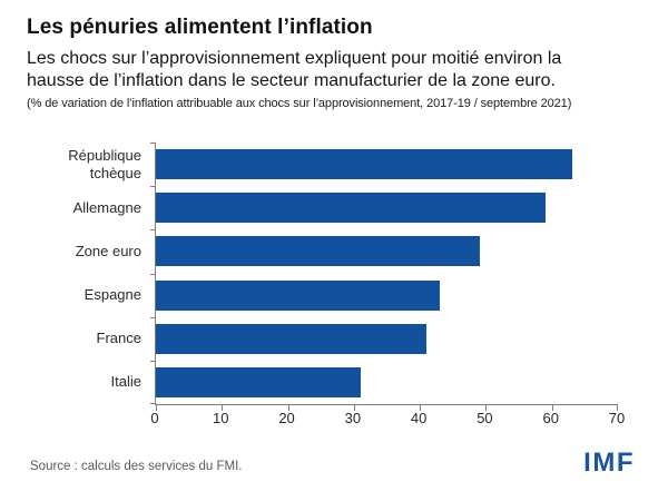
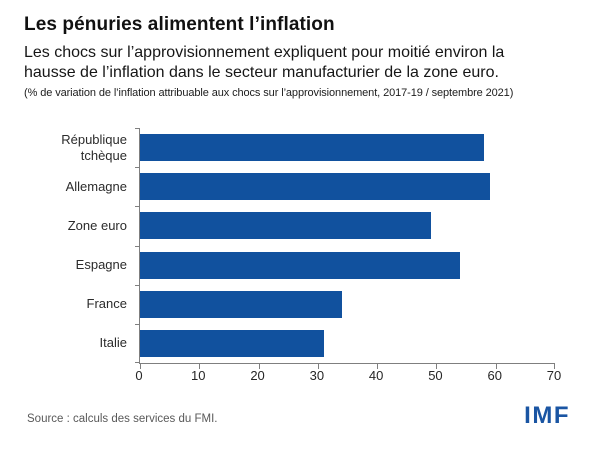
République tchèque: 63 -> 58
Espagne: 43 -> 54
France: 41 -> 34
